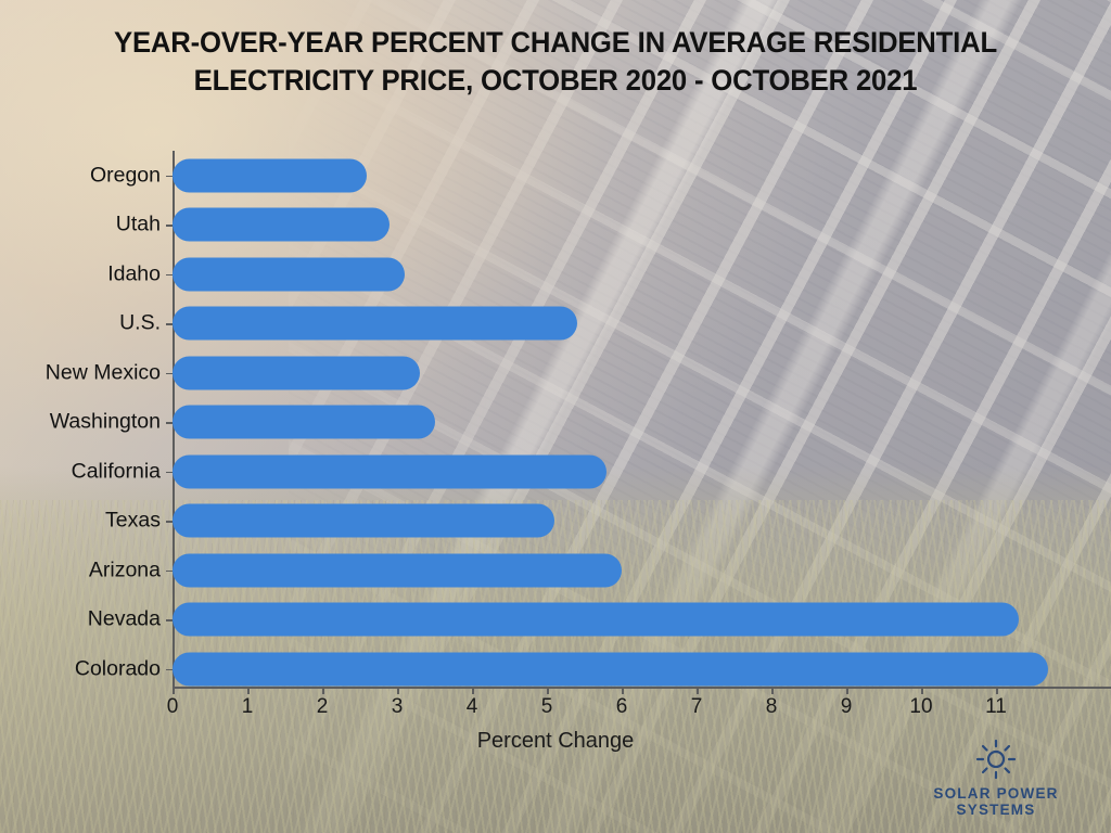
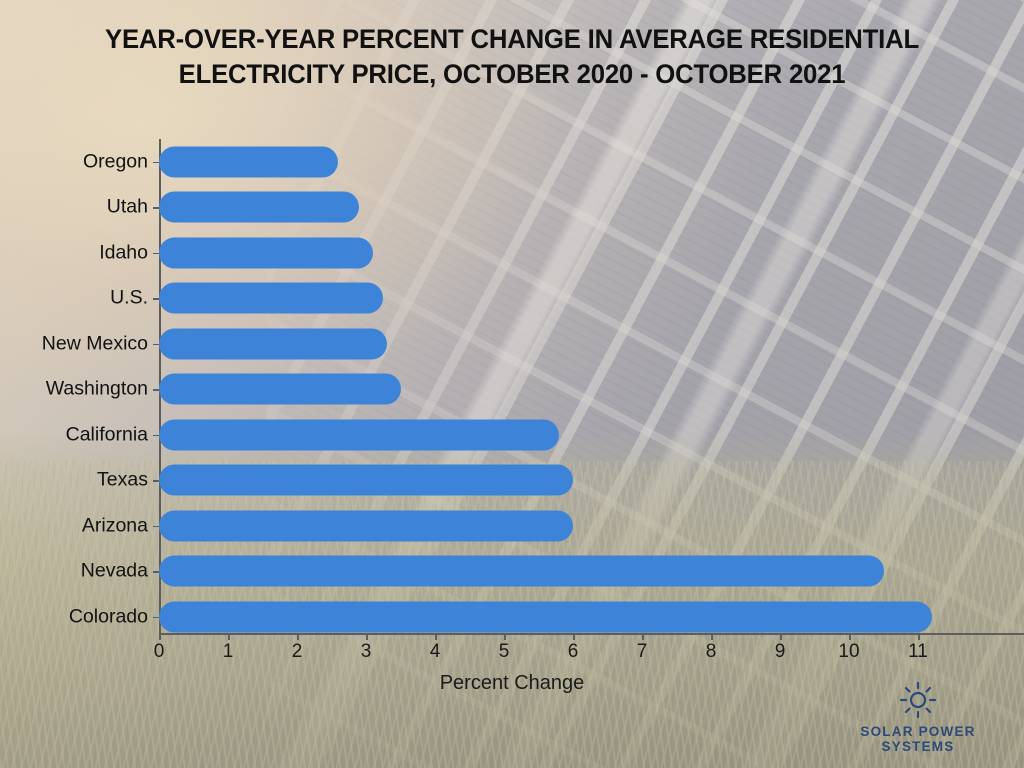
U.S.: 5.4 -> 3.2
Texas: 5.1 -> 6.0
Nevada: 11.3 -> 10.5
Colorado: 11.7 -> 11.2
